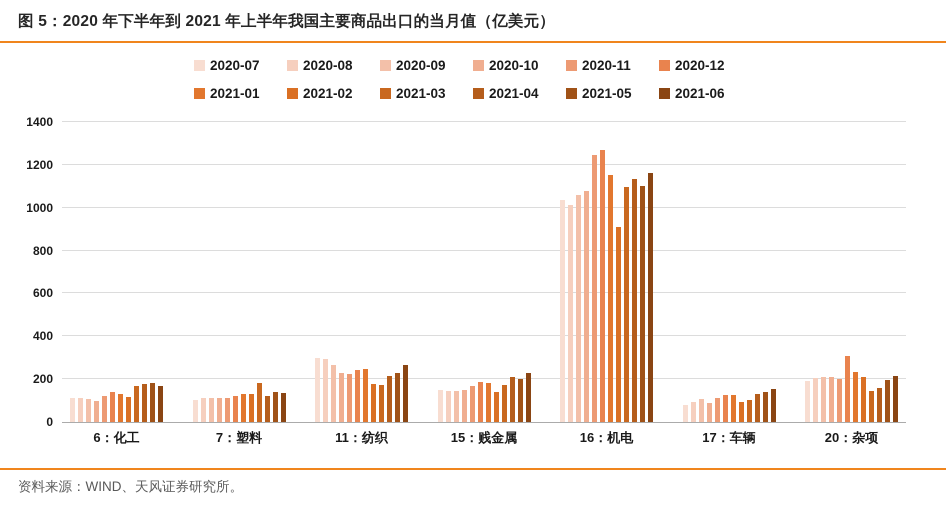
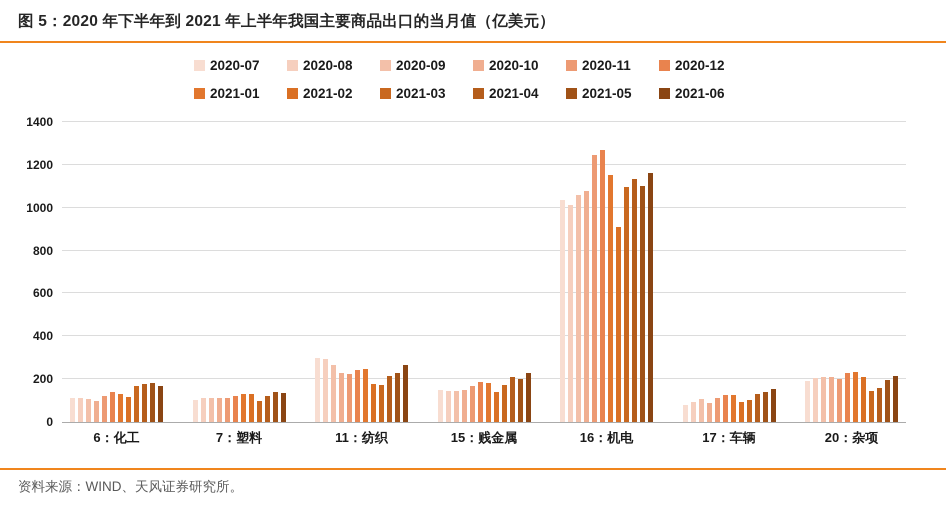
2021-03/7：塑料: 180 -> 100
2020-12/20：杂项: 310 -> 230
